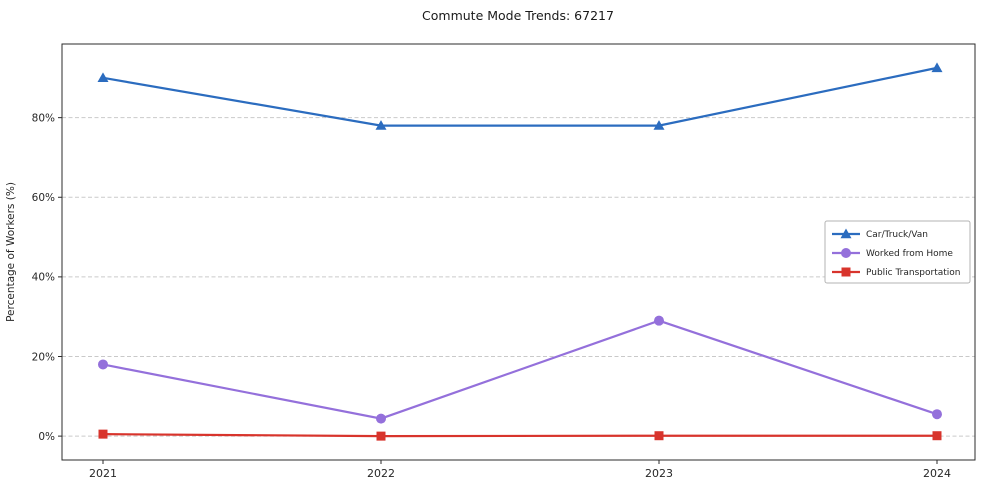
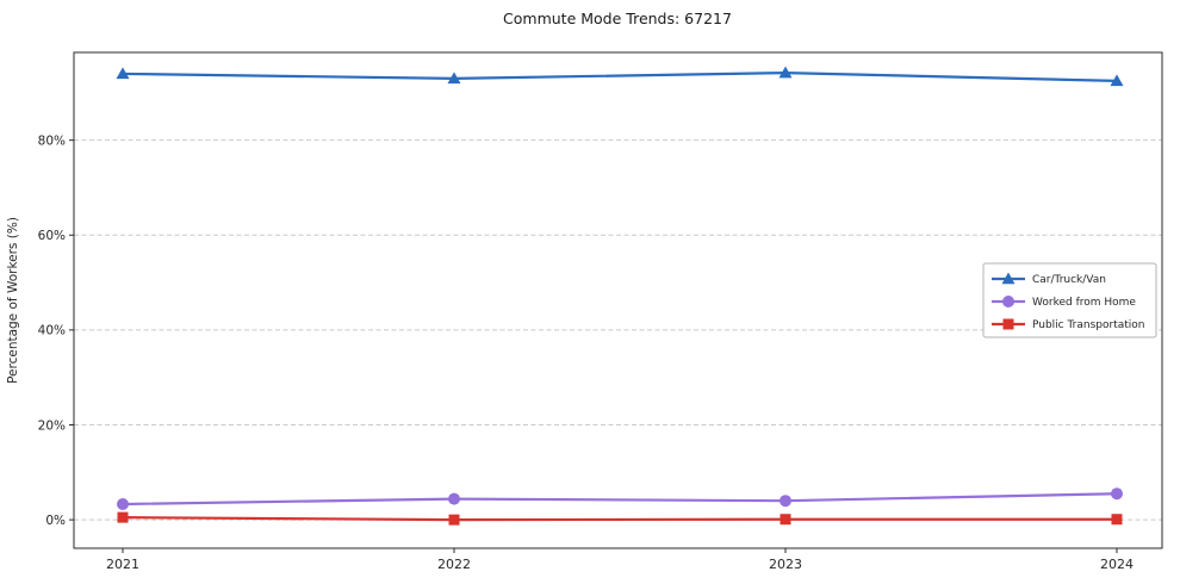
Car/Truck/Van/2021: 90% -> 94%
Worked from Home/2021: 18% -> 3%
Car/Truck/Van/2022: 78% -> 93%
Car/Truck/Van/2023: 78% -> 94%
Worked from Home/2023: 29% -> 4%
